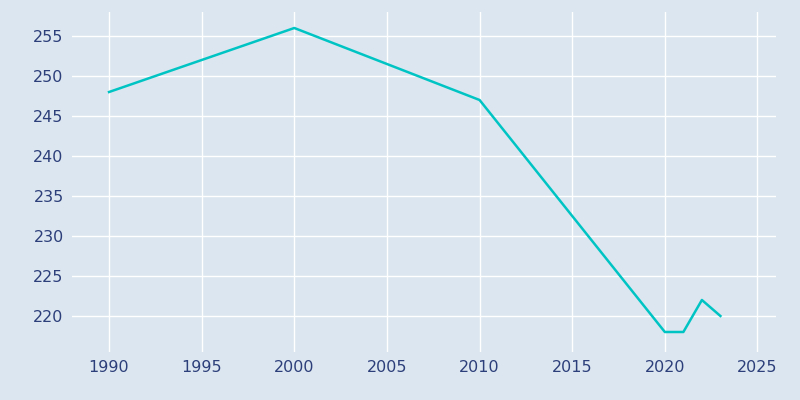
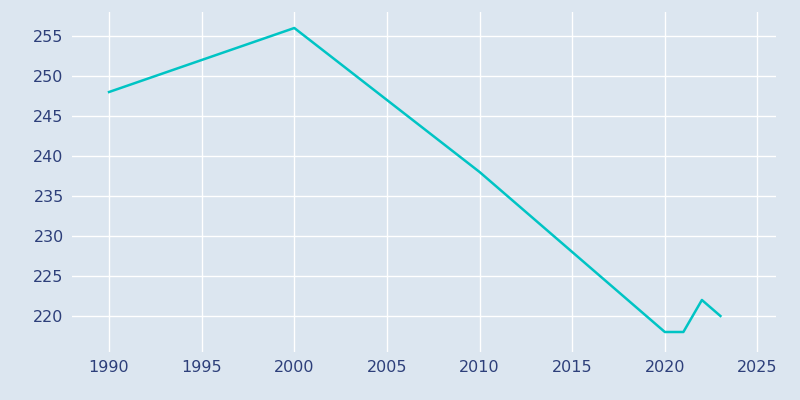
2010: 247 -> 238
